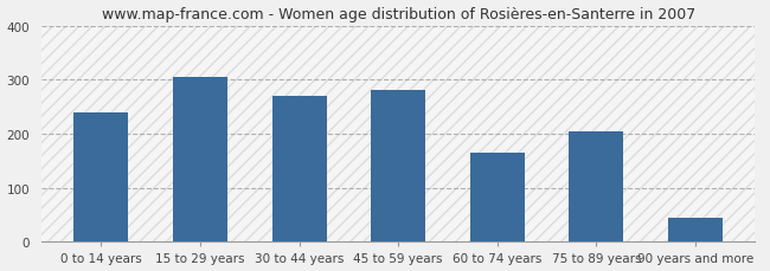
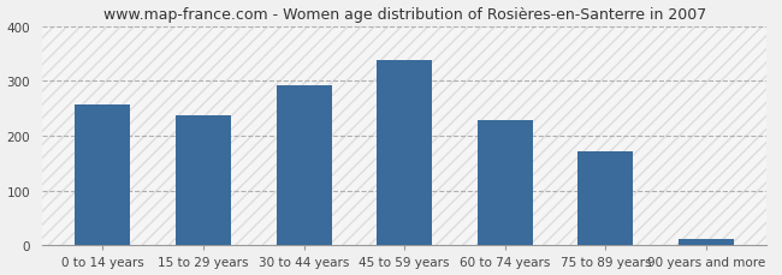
0 to 14 years: 240 -> 257
15 to 29 years: 305 -> 238
30 to 44 years: 270 -> 291
45 to 59 years: 280 -> 337
60 to 74 years: 165 -> 229
75 to 89 years: 205 -> 172
90 years and more: 45 -> 12
